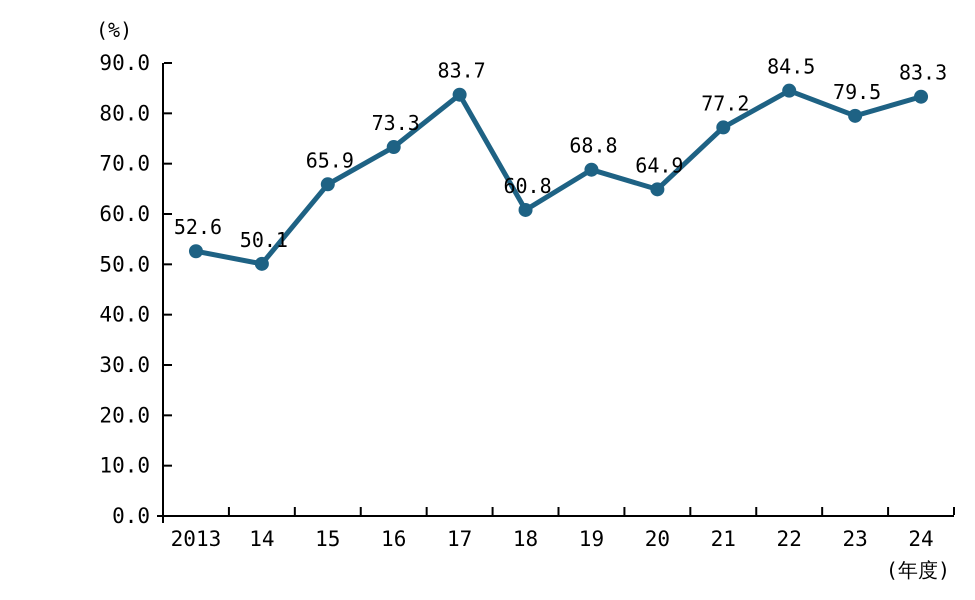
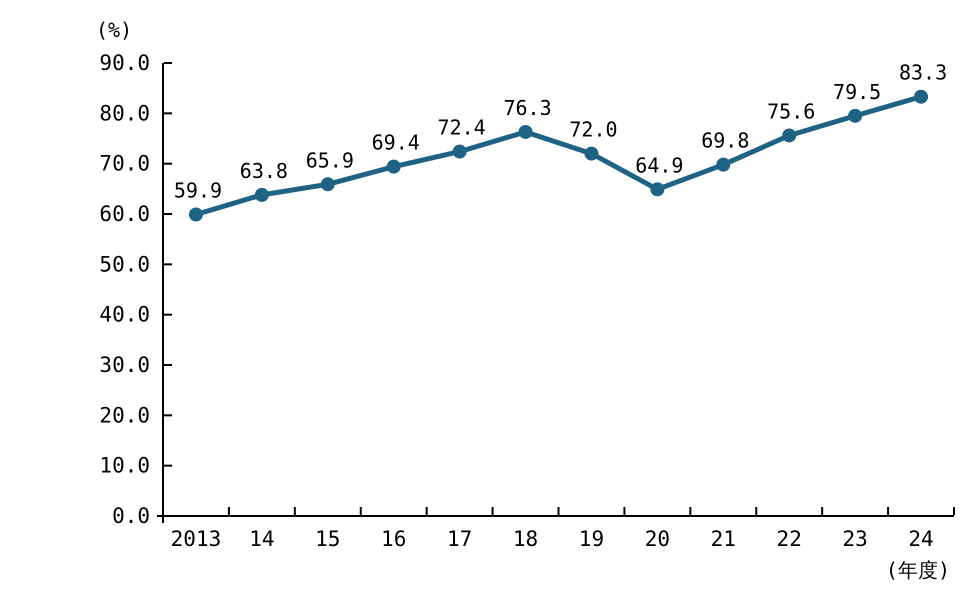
2013: 52.6 -> 59.9
14: 50.1 -> 63.8
16: 73.3 -> 69.4
17: 83.7 -> 72.4
18: 60.8 -> 76.3
19: 68.8 -> 72.0
21: 77.2 -> 69.8
22: 84.5 -> 75.6
